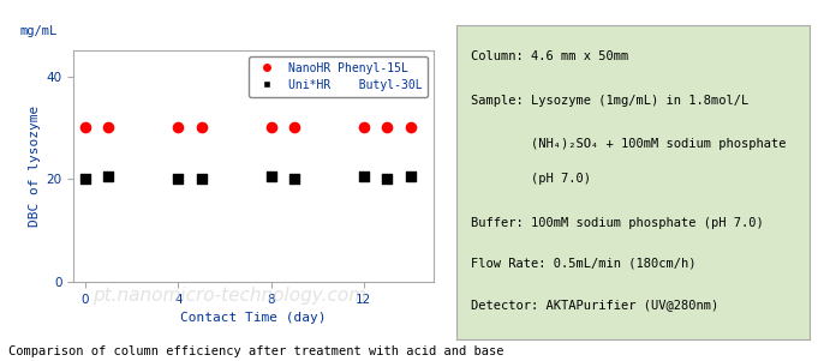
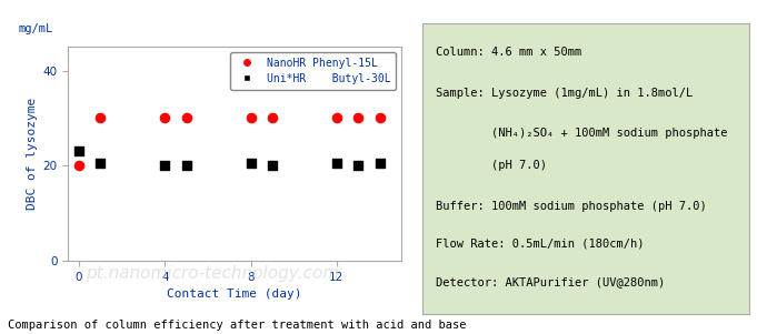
NanoHR Phenyl-15L/0: 30 -> 20
Uni*HR Butyl-30L/0: 20.0 -> 23.0
